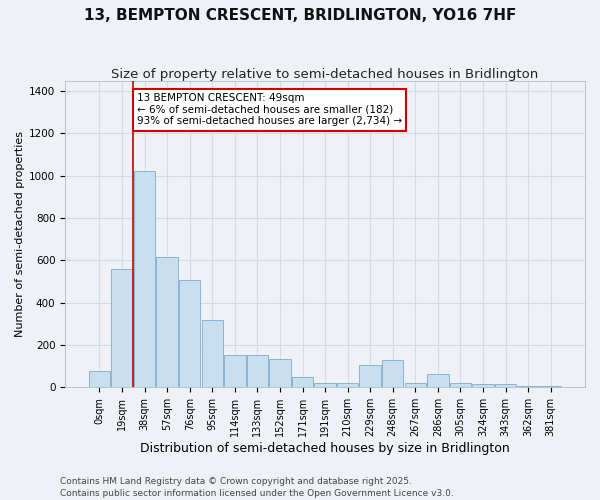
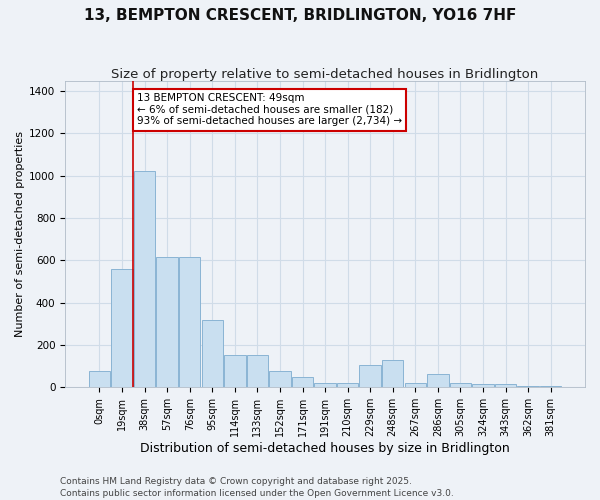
76sqm: 505 -> 615
152sqm: 135 -> 75
